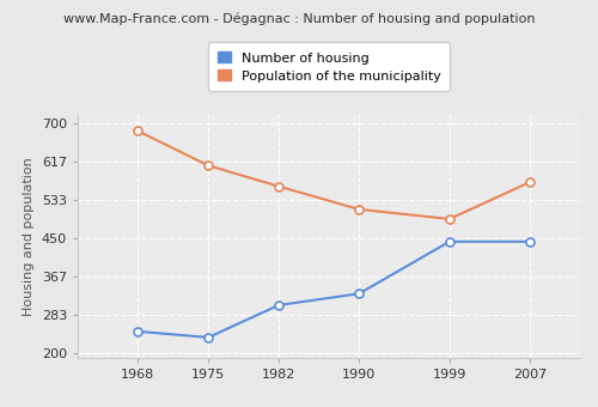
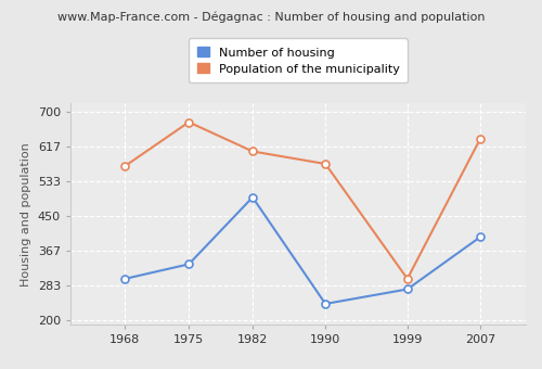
Number of housing/1968: 248 -> 300
Population of the municipality/1968: 683 -> 570
Number of housing/1975: 235 -> 335
Population of the municipality/1975: 608 -> 675
Number of housing/1982: 305 -> 495
Population of the municipality/1982: 563 -> 605
Number of housing/1990: 330 -> 240
Population of the municipality/1990: 513 -> 575
Number of housing/1999: 443 -> 275
Population of the municipality/1999: 492 -> 300
Number of housing/2007: 443 -> 400
Population of the municipality/2007: 572 -> 635
